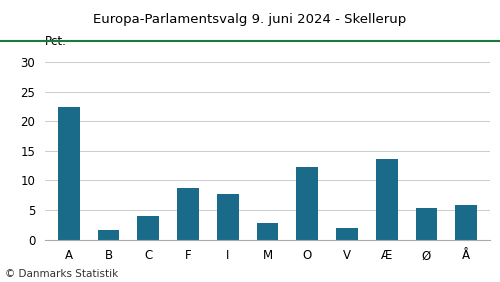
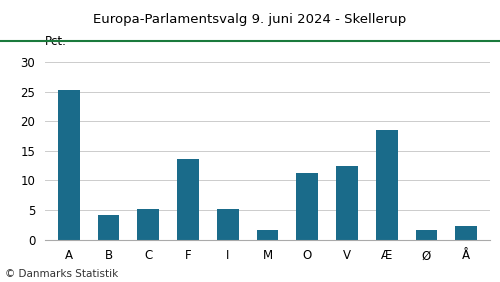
A: 22.4 -> 25.3
B: 1.6 -> 4.2
C: 4.0 -> 5.1
F: 8.8 -> 13.7
I: 7.8 -> 5.1
M: 2.8 -> 1.7
O: 12.2 -> 11.2
V: 2.0 -> 12.5
Æ: 13.6 -> 18.5
Ø: 5.4 -> 1.7
Å: 5.8 -> 2.3
